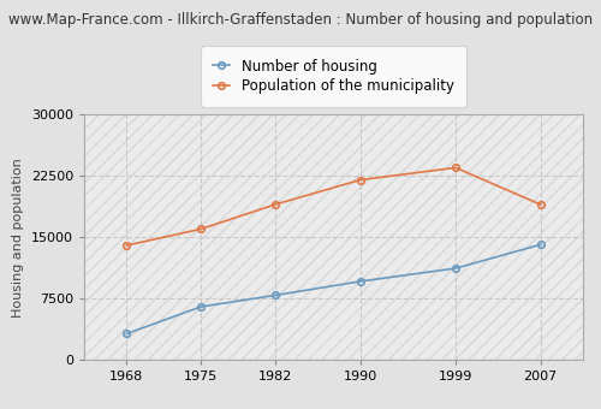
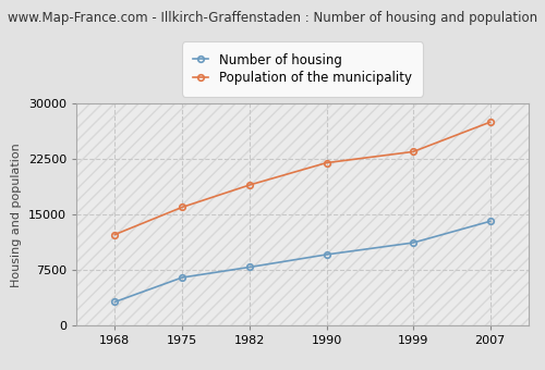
Population of the municipality/1968: 14000 -> 12300
Population of the municipality/2007: 19000 -> 27500
